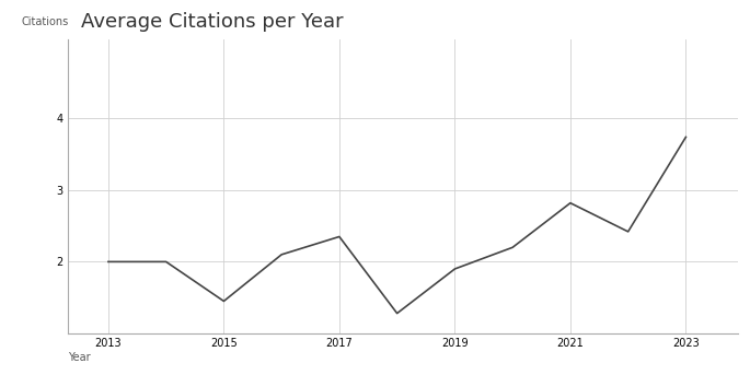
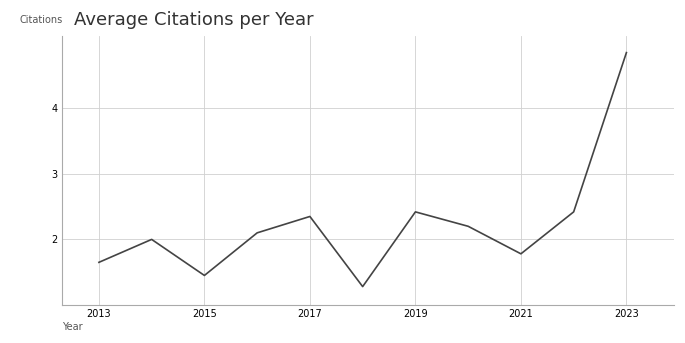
2013: 2.00 -> 1.65
2019: 1.90 -> 2.42
2021: 2.82 -> 1.78
2023: 3.74 -> 4.85
